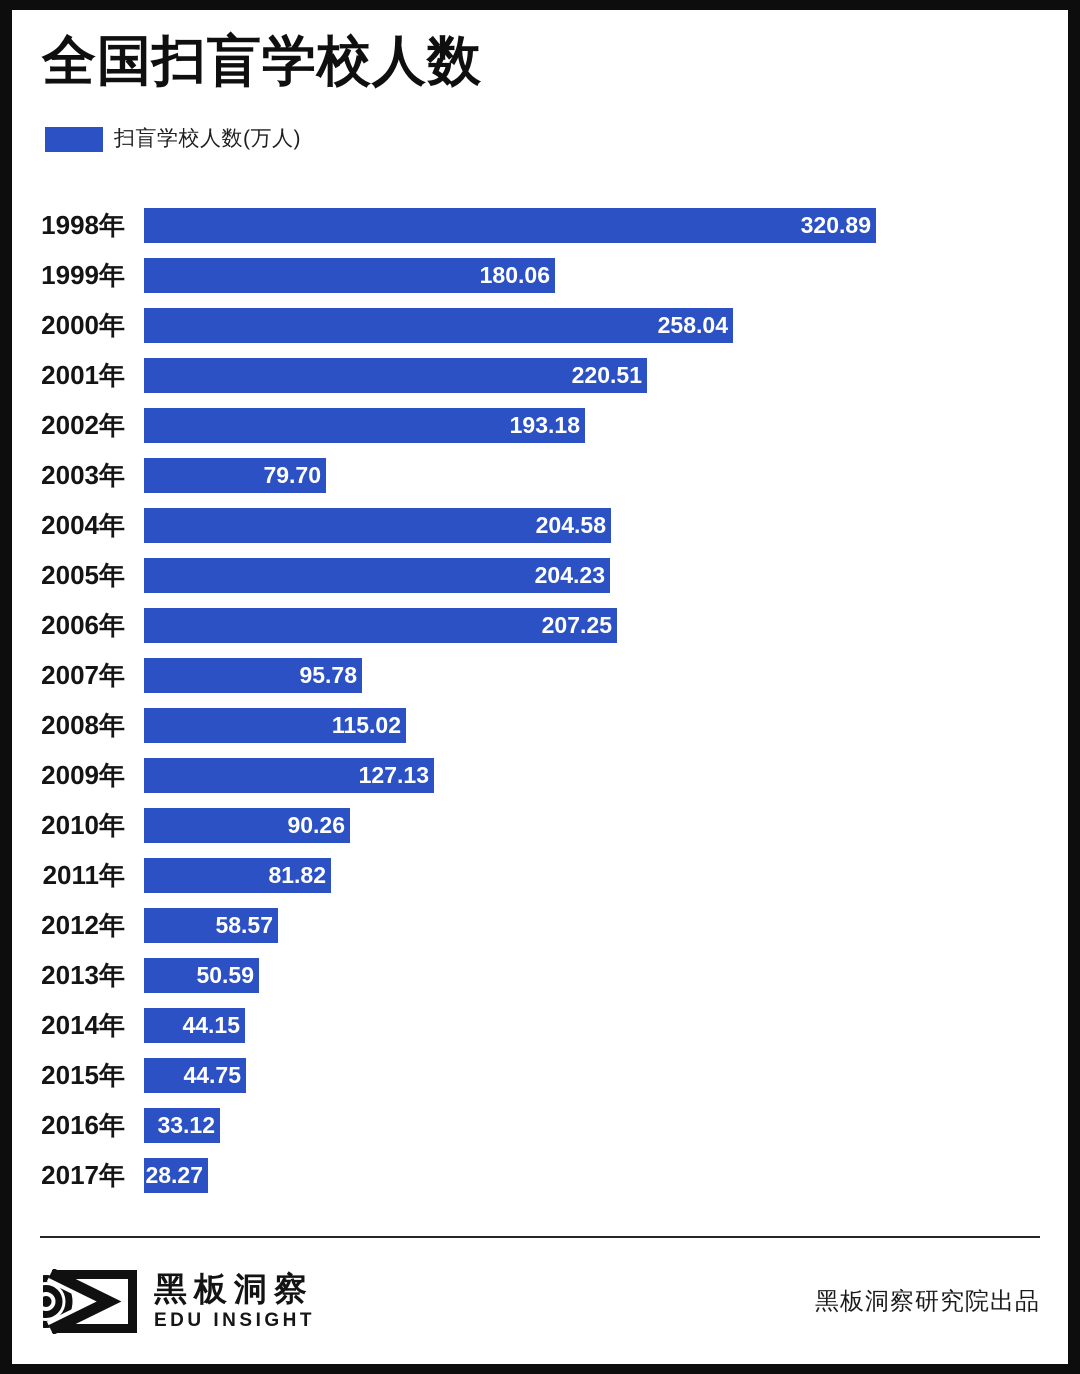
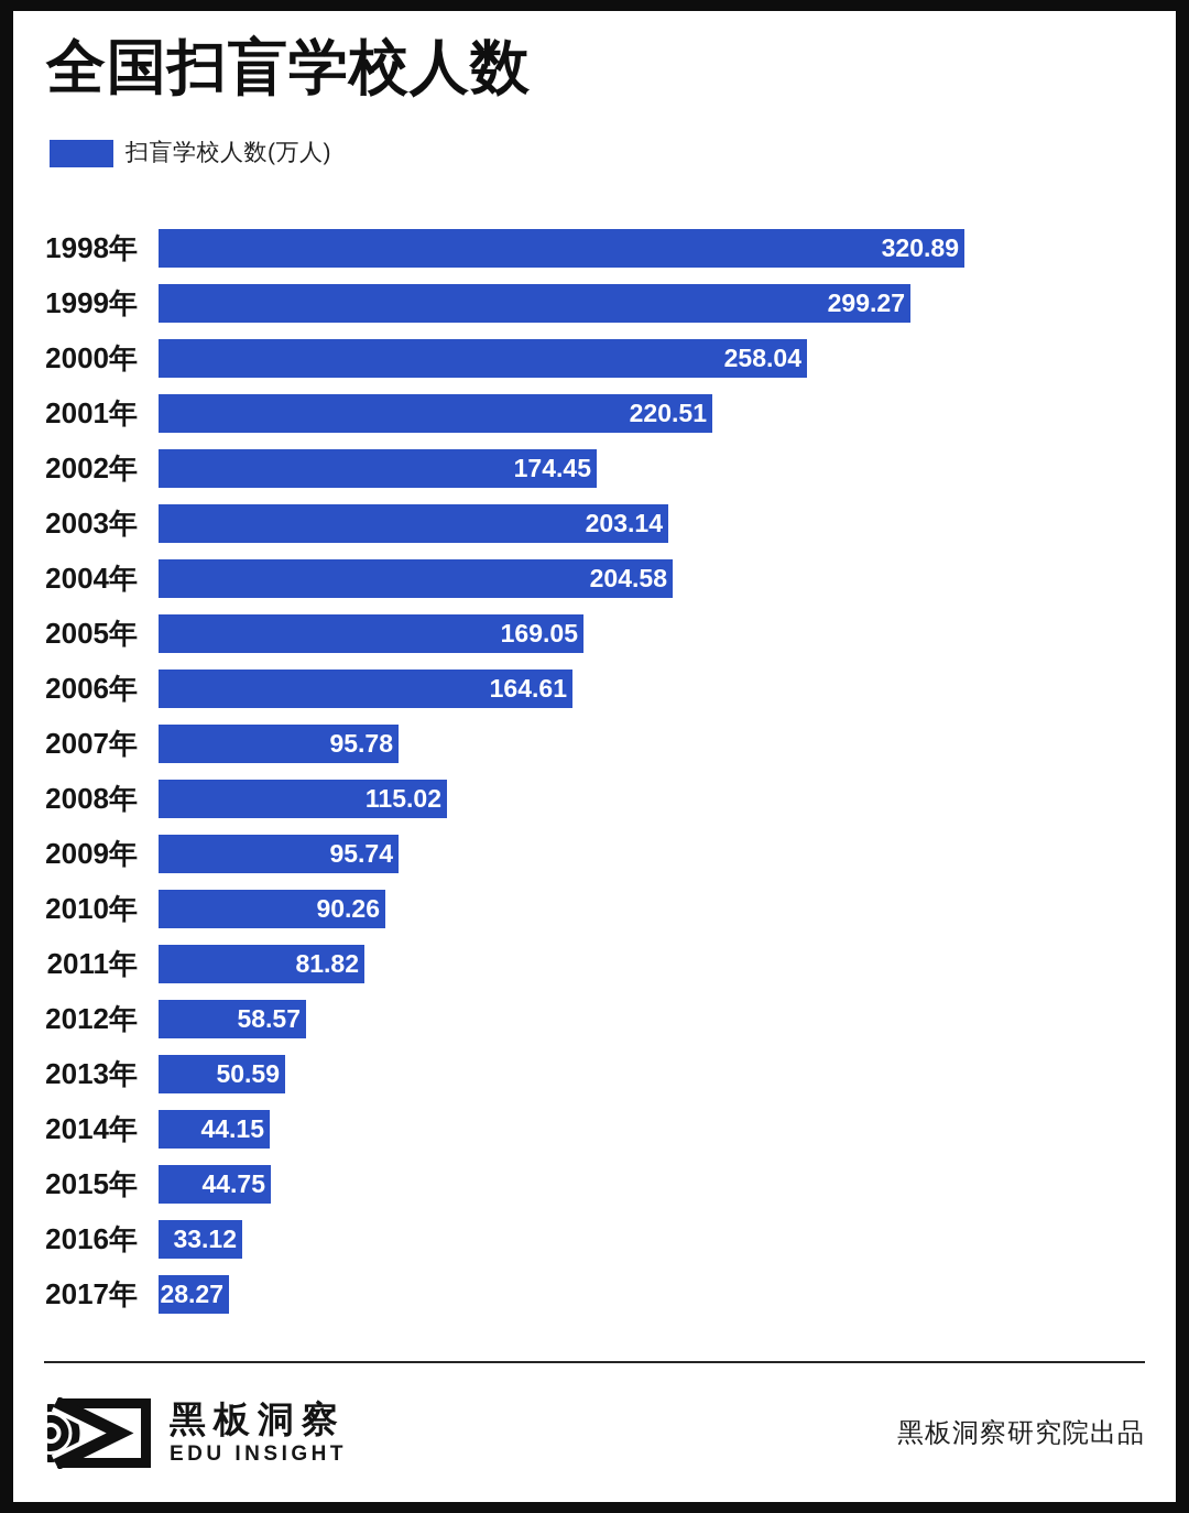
1999年: 180.06 -> 299.27
2002年: 193.18 -> 174.45
2003年: 79.70 -> 203.14
2005年: 204.23 -> 169.05
2006年: 207.25 -> 164.61
2009年: 127.13 -> 95.74
